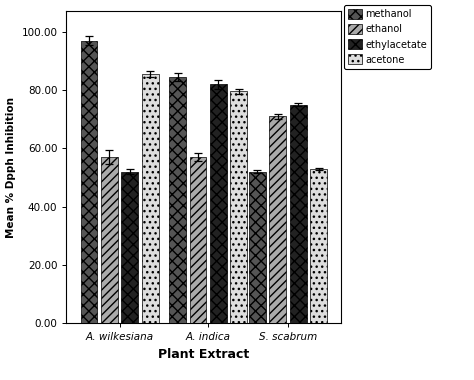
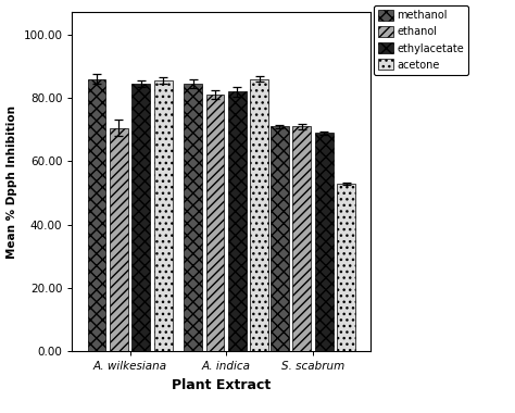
methanol/A. wilkesiana: 97.0 -> 86.0
ethanol/A. wilkesiana: 57.0 -> 70.5
ethylacetate/A. wilkesiana: 52.0 -> 84.5
ethanol/A. indica: 57.0 -> 81.0
acetone/A. indica: 79.5 -> 86.0
methanol/S. scabrum: 52.0 -> 71.0
ethylacetate/S. scabrum: 75.0 -> 69.0
